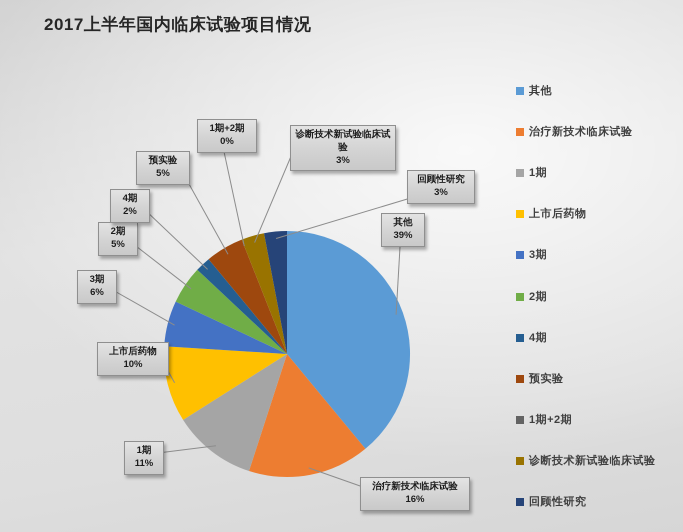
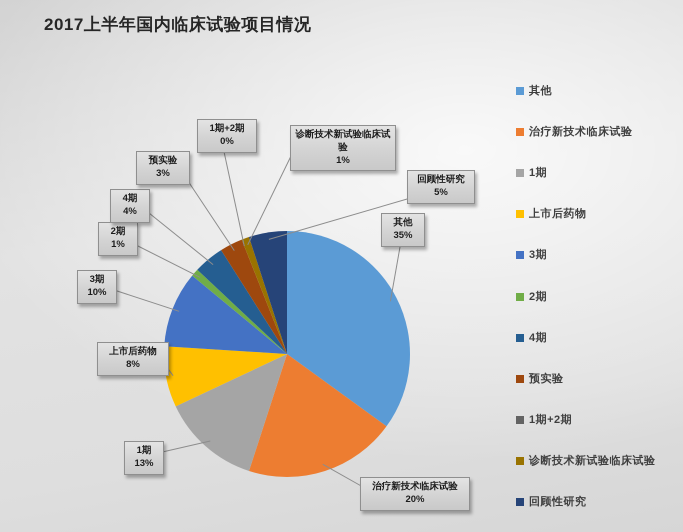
其他: 39% -> 35%
治疗新技术临床试验: 16% -> 20%
1期: 11% -> 13%
上市后药物: 10% -> 8%
3期: 6% -> 10%
2期: 5% -> 1%
4期: 2% -> 4%
预实验: 5% -> 3%
诊断技术新试验临床试验: 3% -> 1%
回顾性研究: 3% -> 5%
